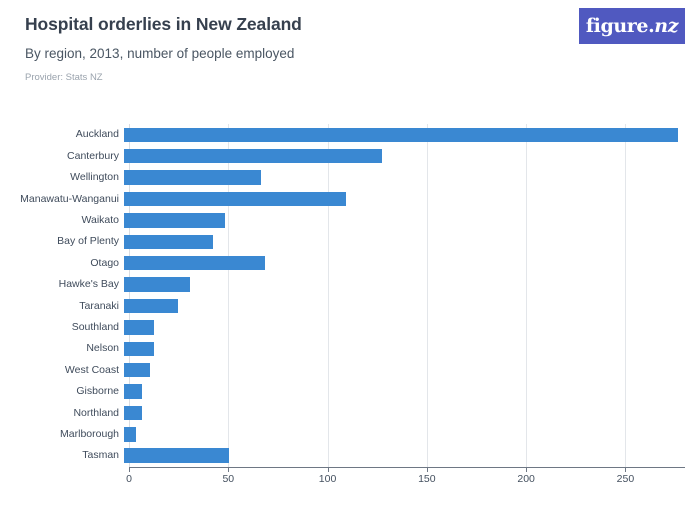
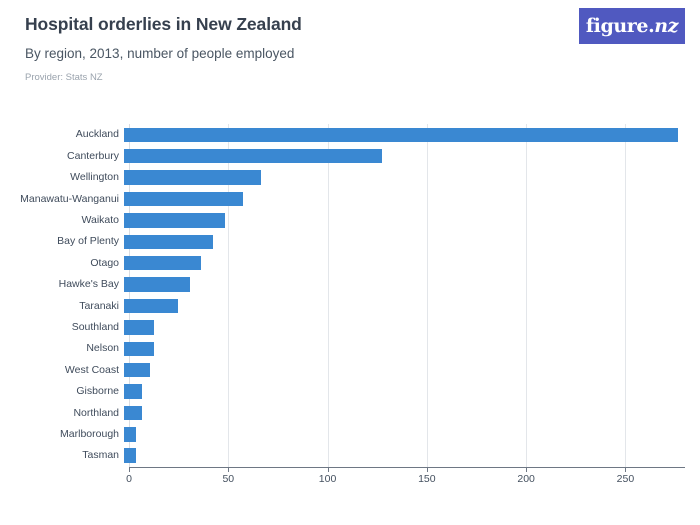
Manawatu-Wanganui: 112 -> 60
Otago: 71 -> 39
Tasman: 53 -> 6
